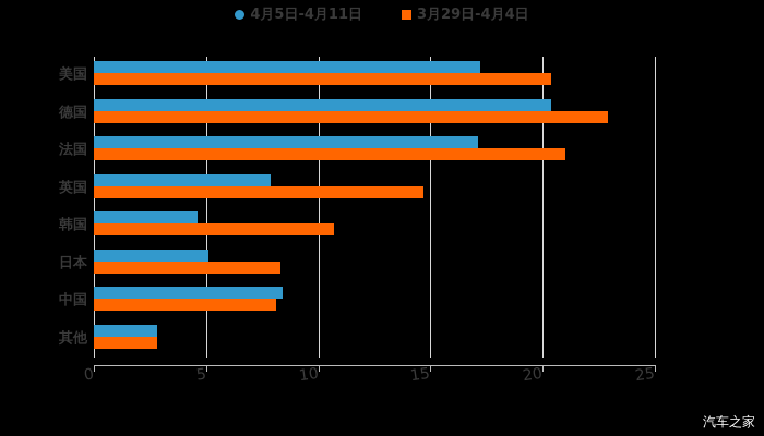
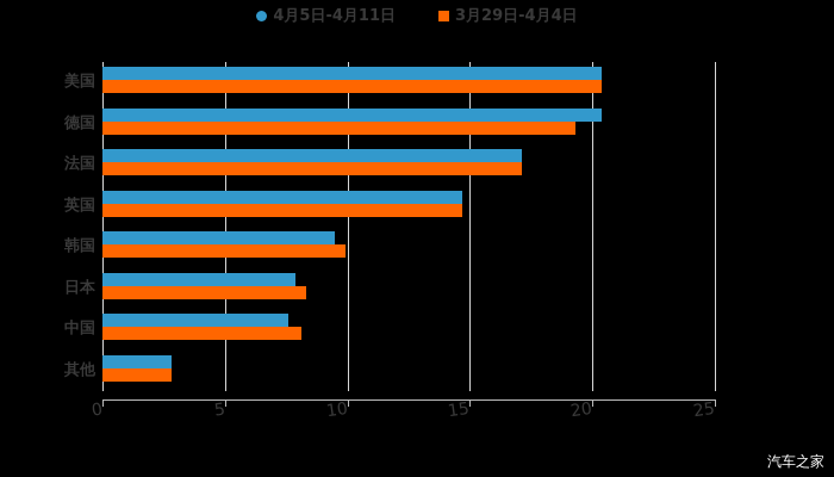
4月5日-4月11日/美国: 17.2 -> 20.4
3月29日-4月4日/德国: 22.9 -> 19.3
3月29日-4月4日/法国: 21.0 -> 17.1
4月5日-4月11日/英国: 7.9 -> 14.7
4月5日-4月11日/韩国: 4.6 -> 9.5
3月29日-4月4日/韩国: 10.7 -> 9.9
4月5日-4月11日/日本: 5.1 -> 7.9
4月5日-4月11日/中国: 8.4 -> 7.6
